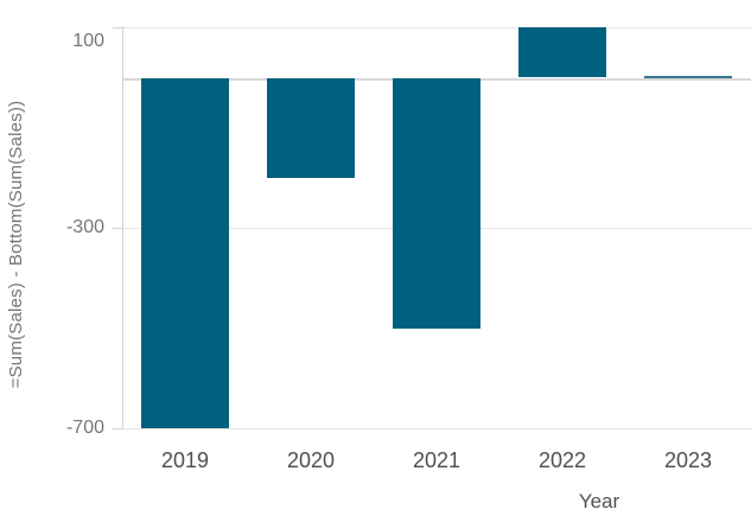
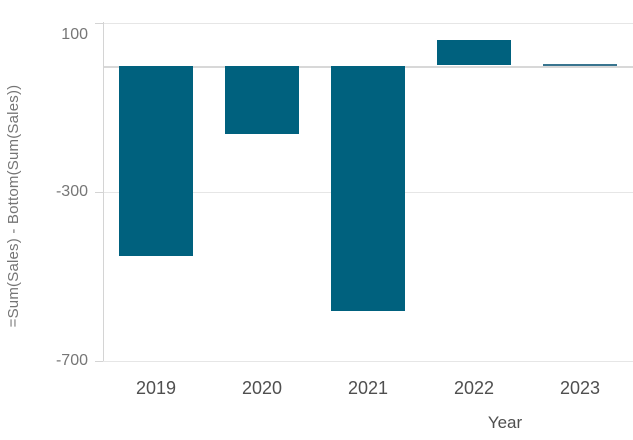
2019: -700 -> -450
2020: -200 -> -160
2021: -500 -> -580
2022: 100 -> 60
